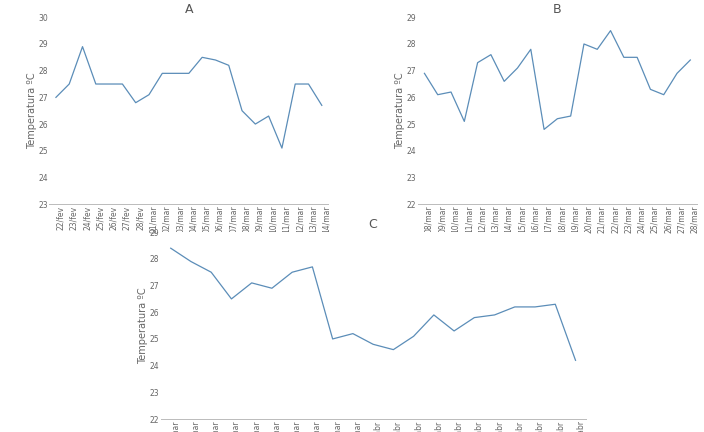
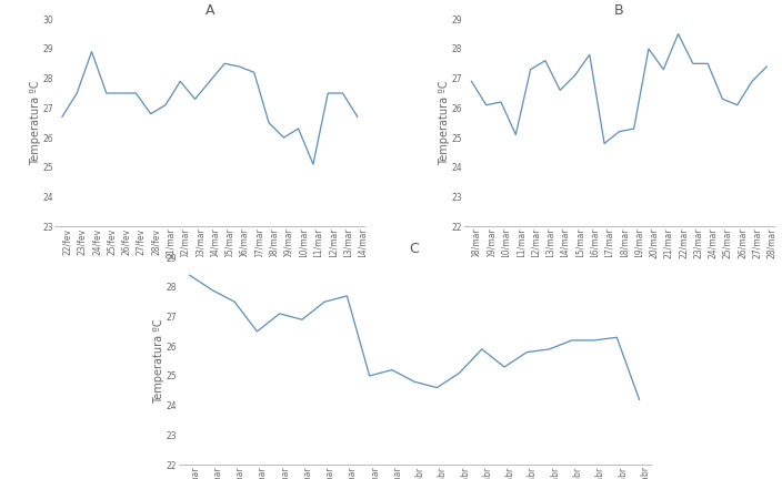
A/22/fev: 27.0 -> 26.7
A/03/mar: 27.9 -> 27.3
B/21/mar: 27.8 -> 27.3
